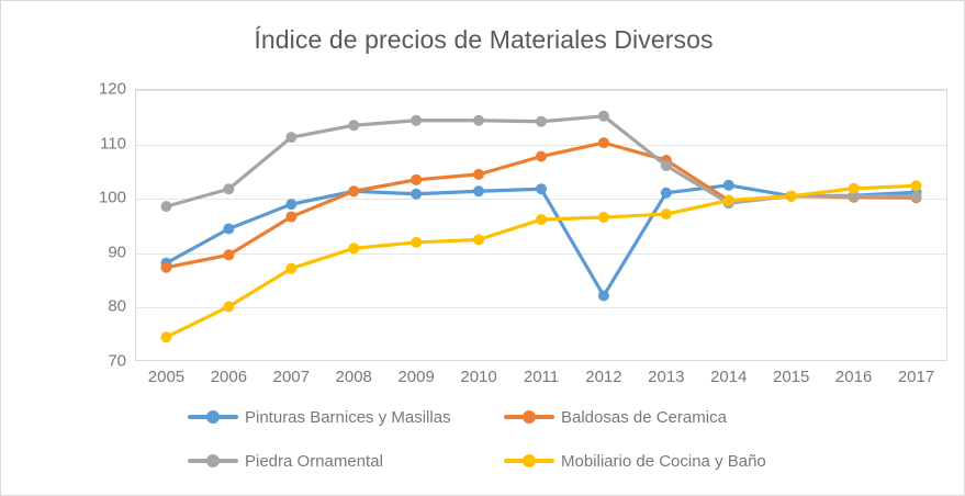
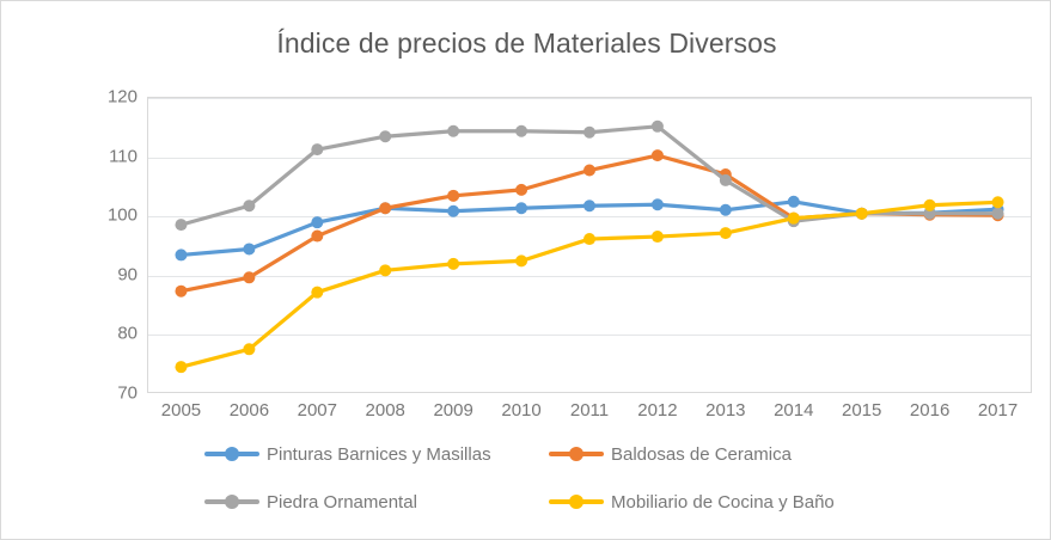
Pinturas Barnices y Masillas/2005: 88 -> 93
Mobiliario de Cocina y Baño/2006: 80 -> 77
Pinturas Barnices y Masillas/2012: 82 -> 102
